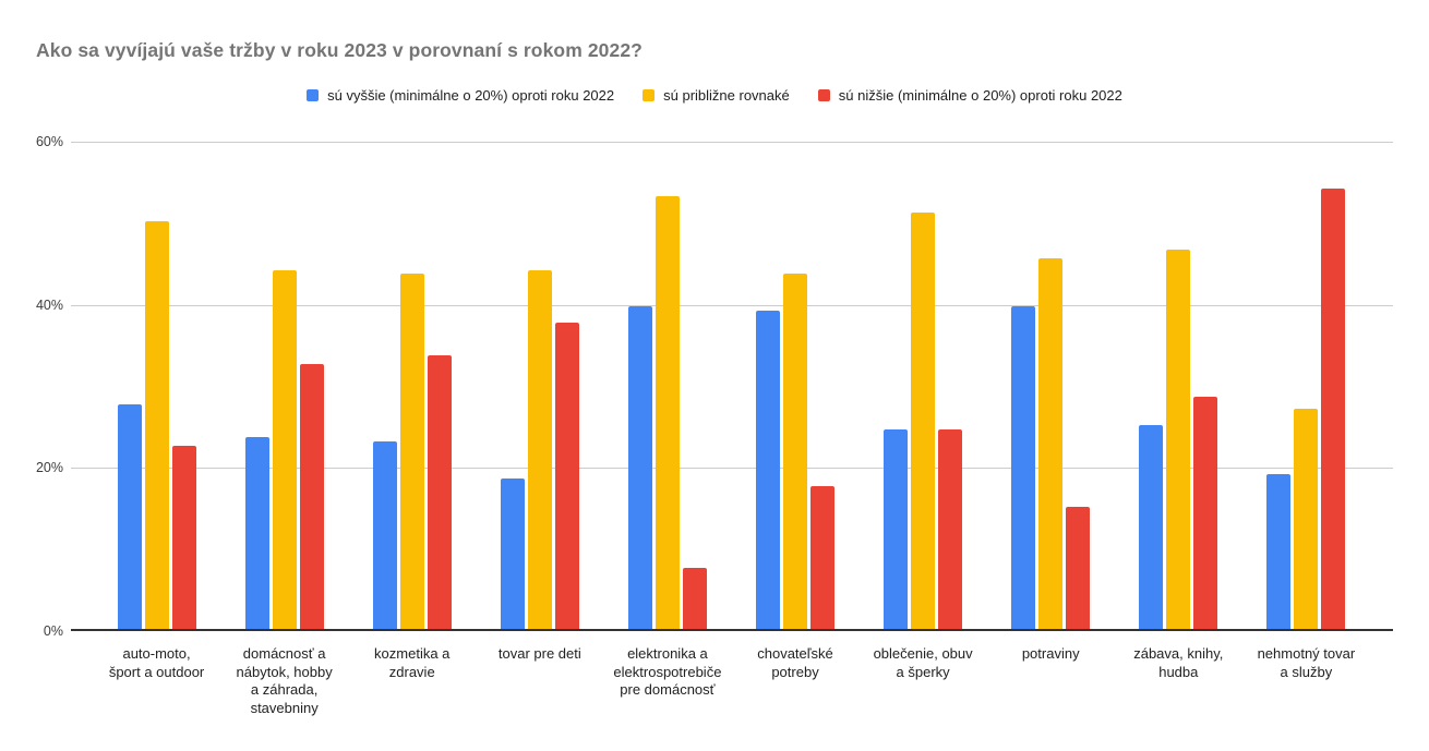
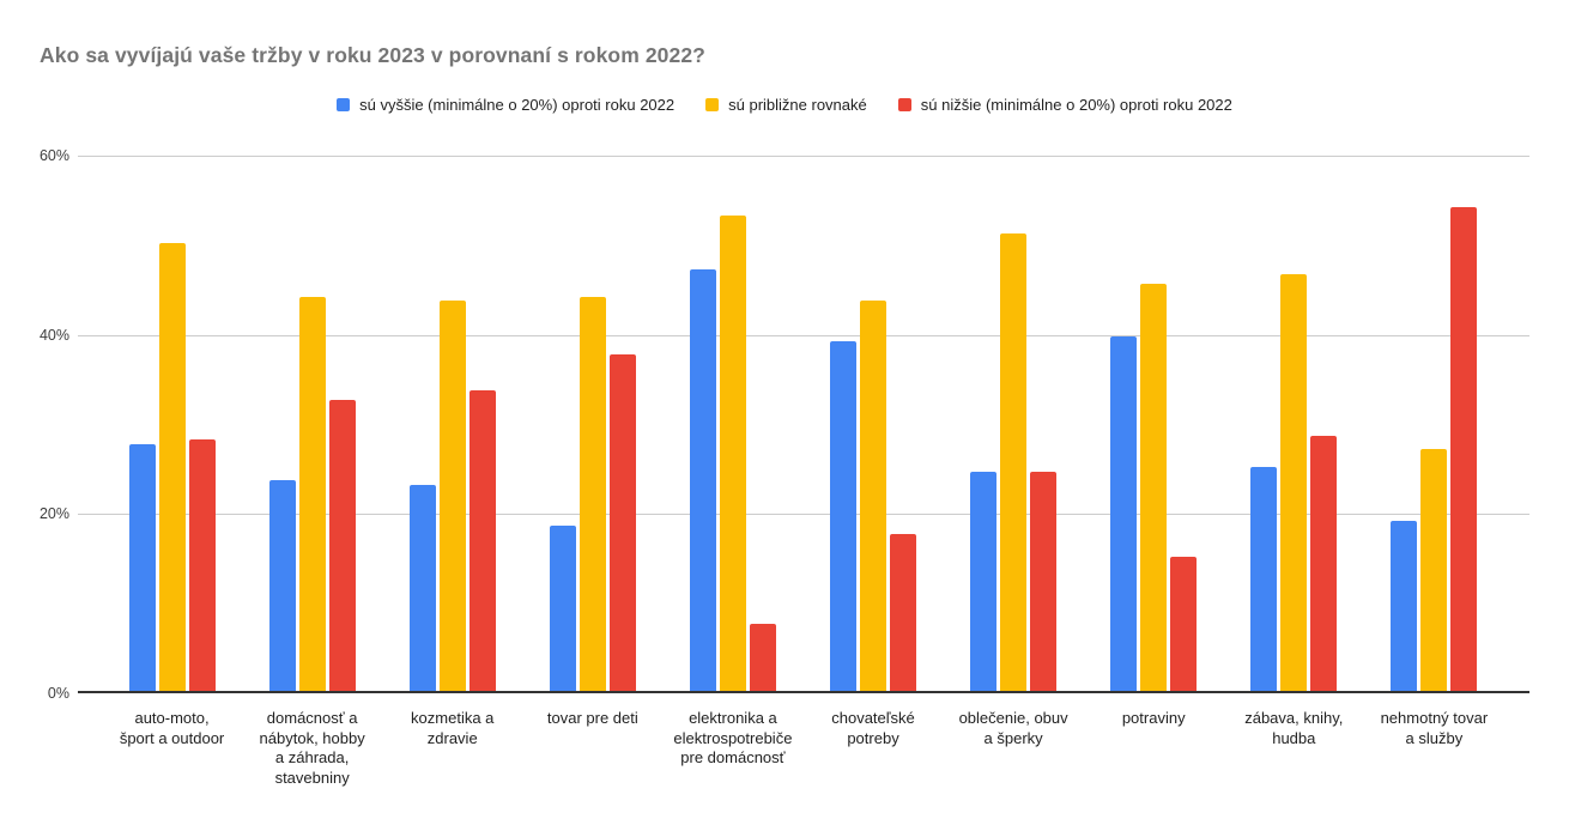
sú nižšie (minimálne o 20%) oproti roku 2022/auto-moto, šport a outdoor: 22% -> 28%
sú vyššie (minimálne o 20%) oproti roku 2022/elektronika a elektrospotrebiče pre domácnosť: 40% -> 47%
